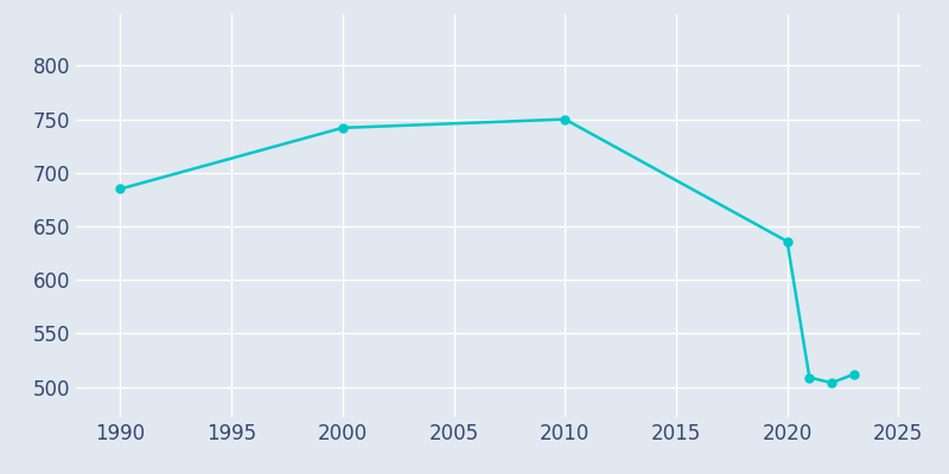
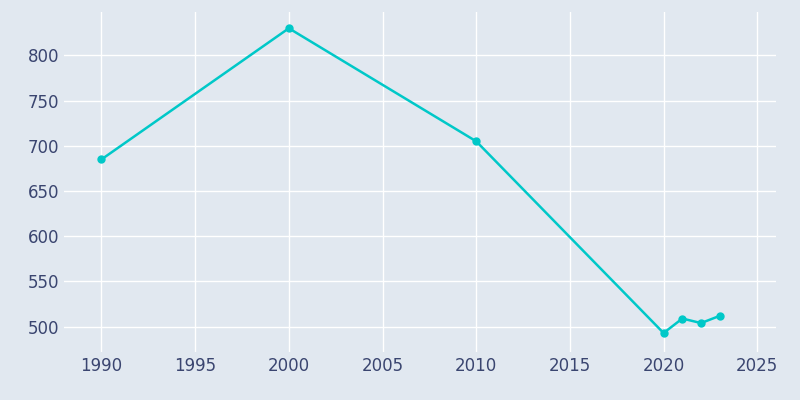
2000: 742 -> 830
2010: 750 -> 705
2020: 636 -> 493
